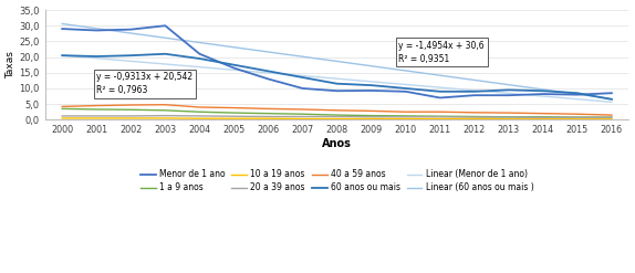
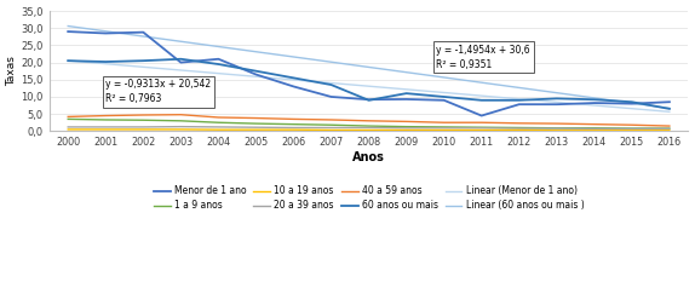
Menor de 1 ano/2003: 30,0 -> 20,0
60 anos ou mais/2008: 11,5 -> 9,0
Menor de 1 ano/2011: 7,0 -> 4,5
